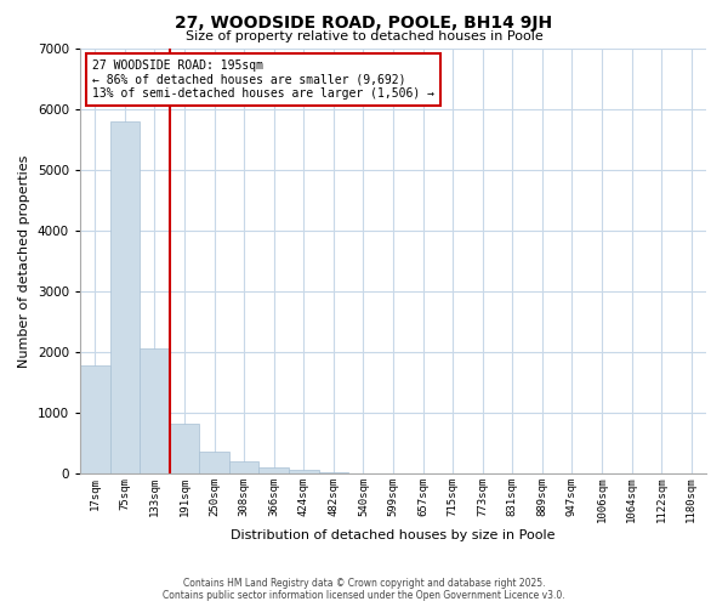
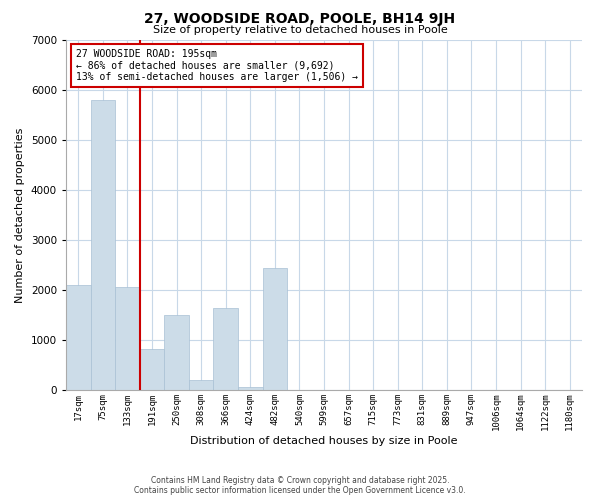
17sqm: 1780 -> 2100
250sqm: 360 -> 1500
366sqm: 100 -> 1650
482sqm: 30 -> 2450
